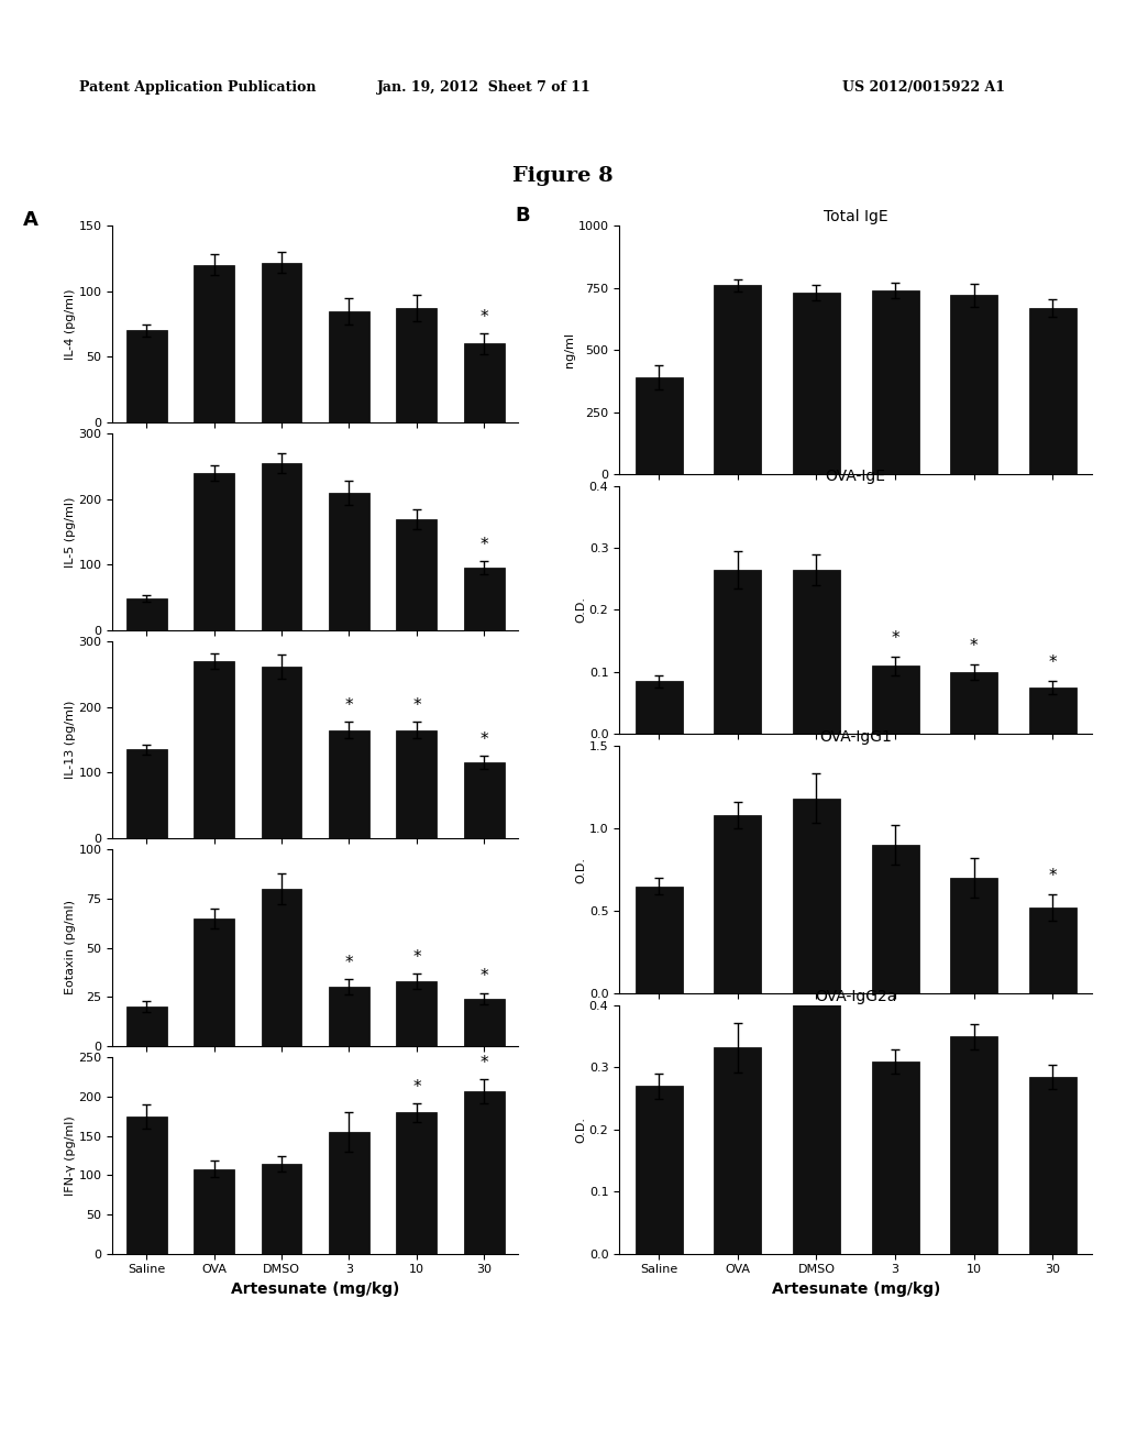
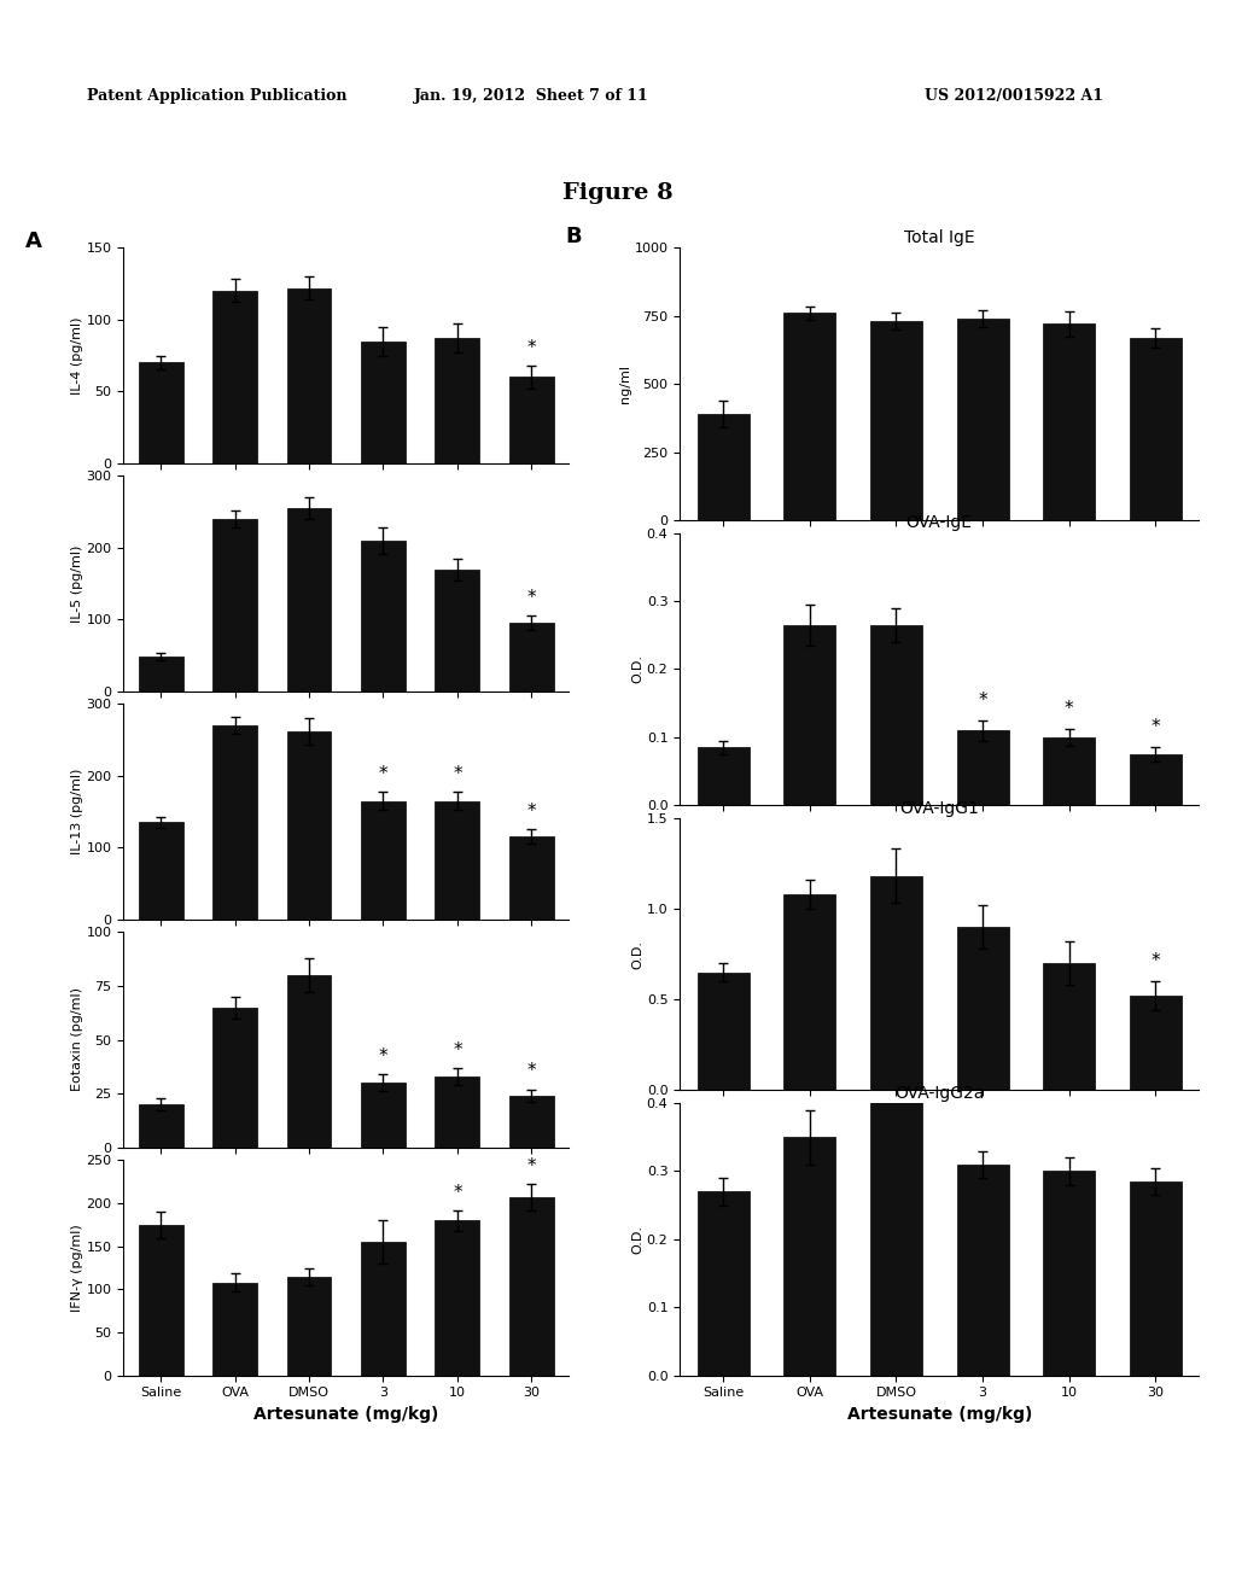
OVA-IgG2a/OVA: 0.332 -> 0.350
OVA-IgG2a/10: 0.350 -> 0.300
